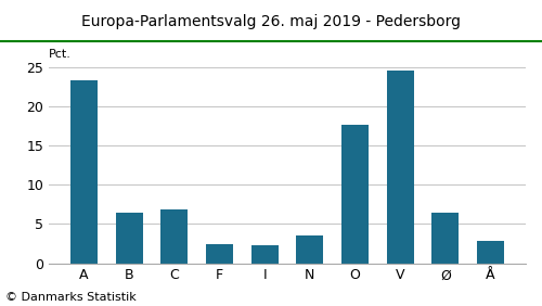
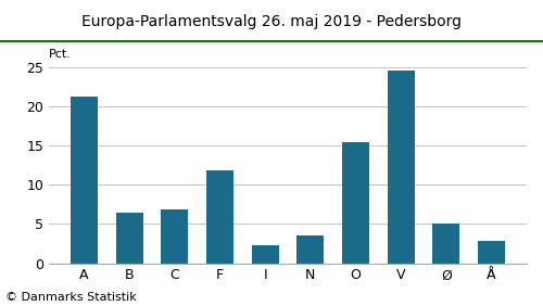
A: 23.4 -> 21.3
F: 2.4 -> 11.9
O: 17.6 -> 15.4
Ø: 6.4 -> 5.1
